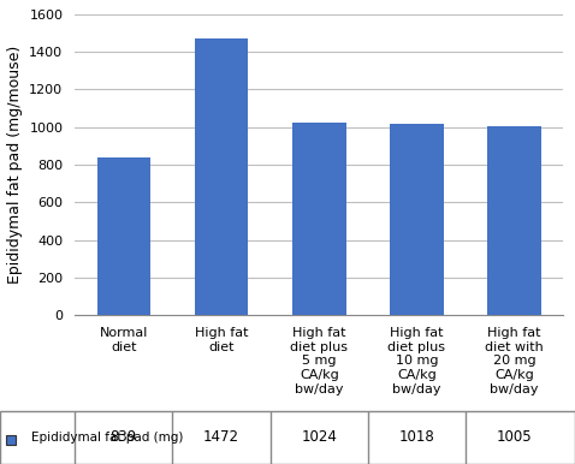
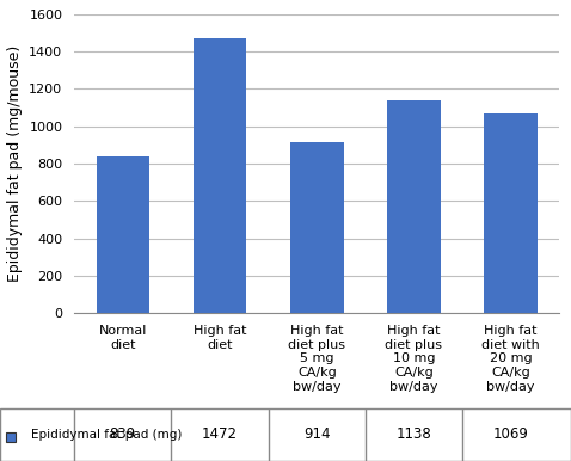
High fat diet plus 5 mg CA/kg bw/day: 1024 -> 914
High fat diet plus 10 mg CA/kg bw/day: 1018 -> 1138
High fat diet with 20 mg CA/kg bw/day: 1005 -> 1069
